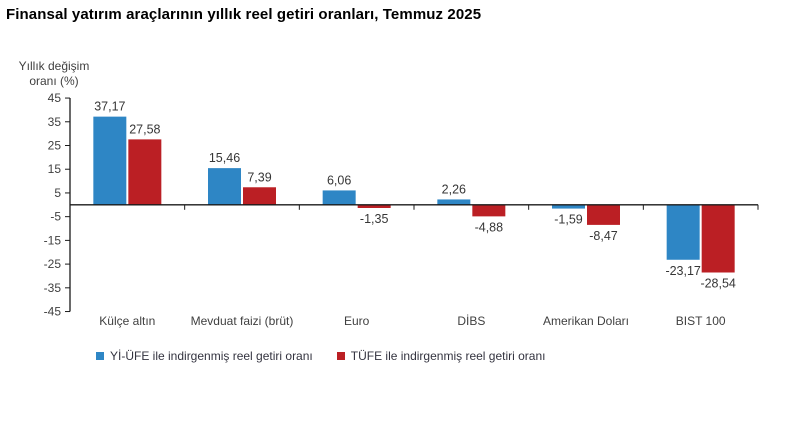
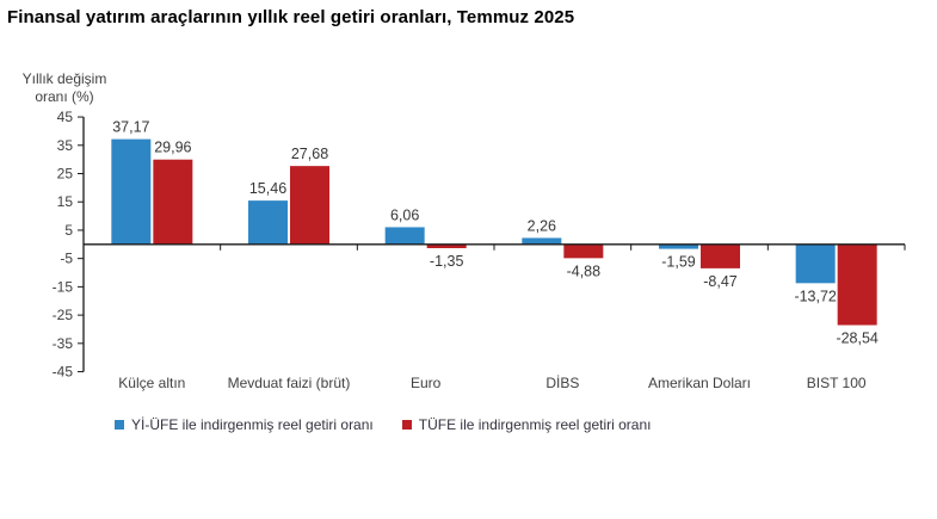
TÜFE ile indirgenmiş reel getiri oranı/Külçe altın: 27,58 -> 29,96
TÜFE ile indirgenmiş reel getiri oranı/Mevduat faizi (brüt): 7,39 -> 27,68
Yİ-ÜFE ile indirgenmiş reel getiri oranı/BIST 100: -23,17 -> -13,72
